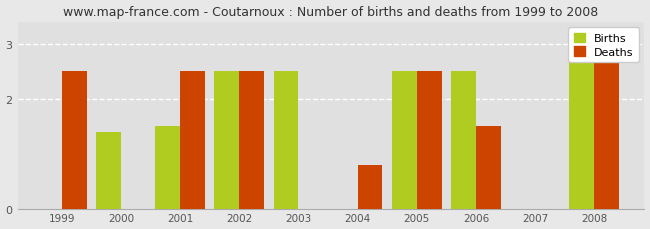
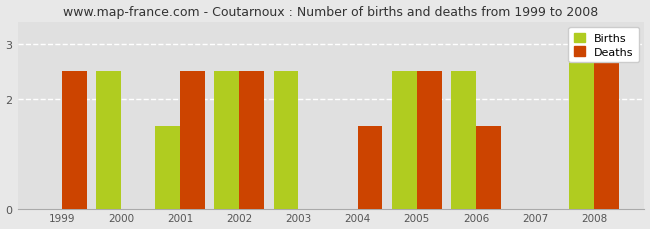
Births/2000: 1.4 -> 2.5
Deaths/2004: 0.8 -> 1.5
